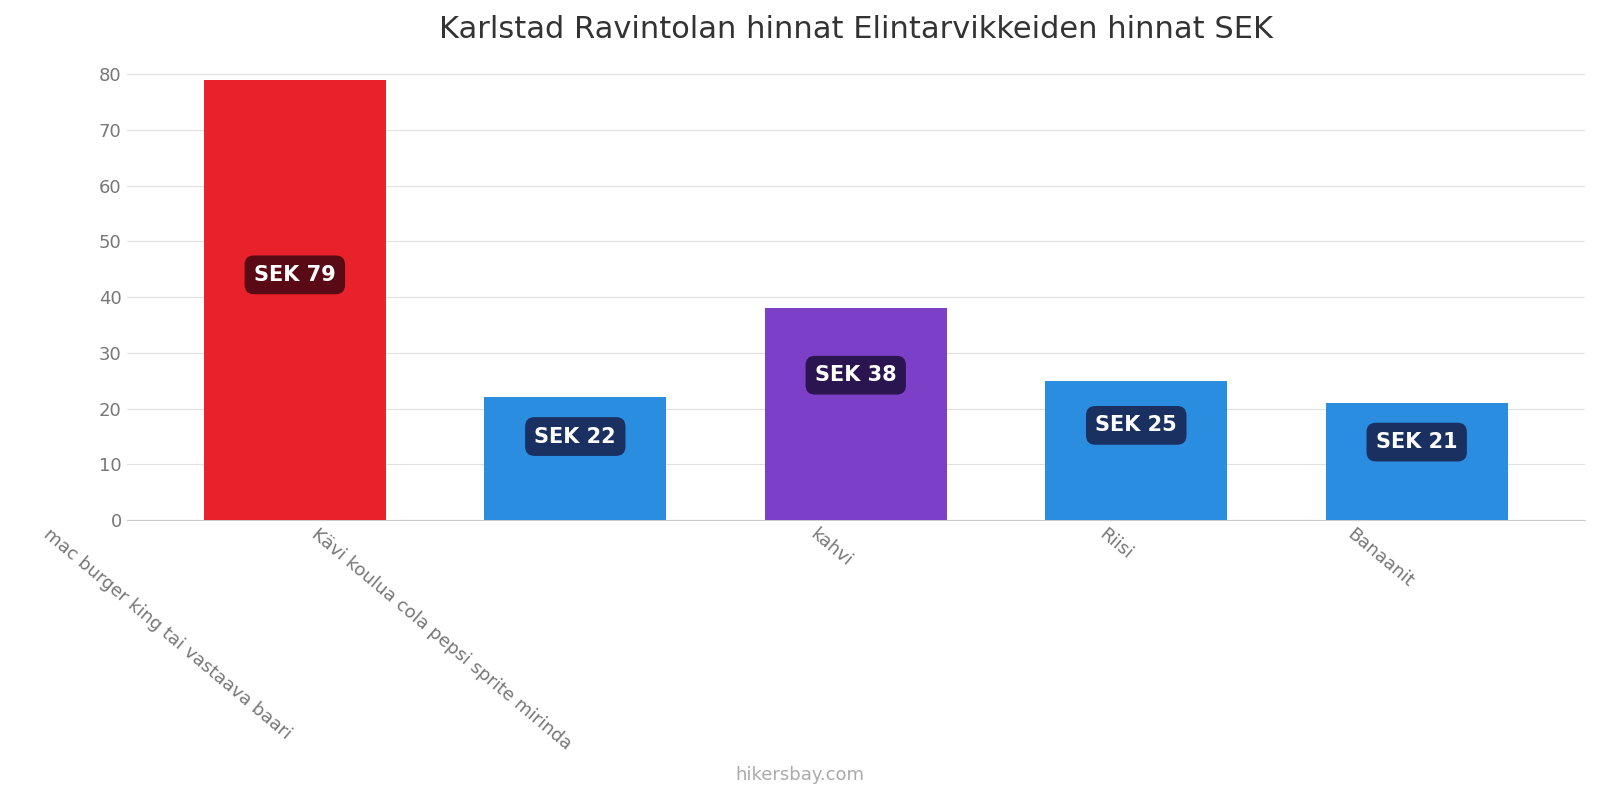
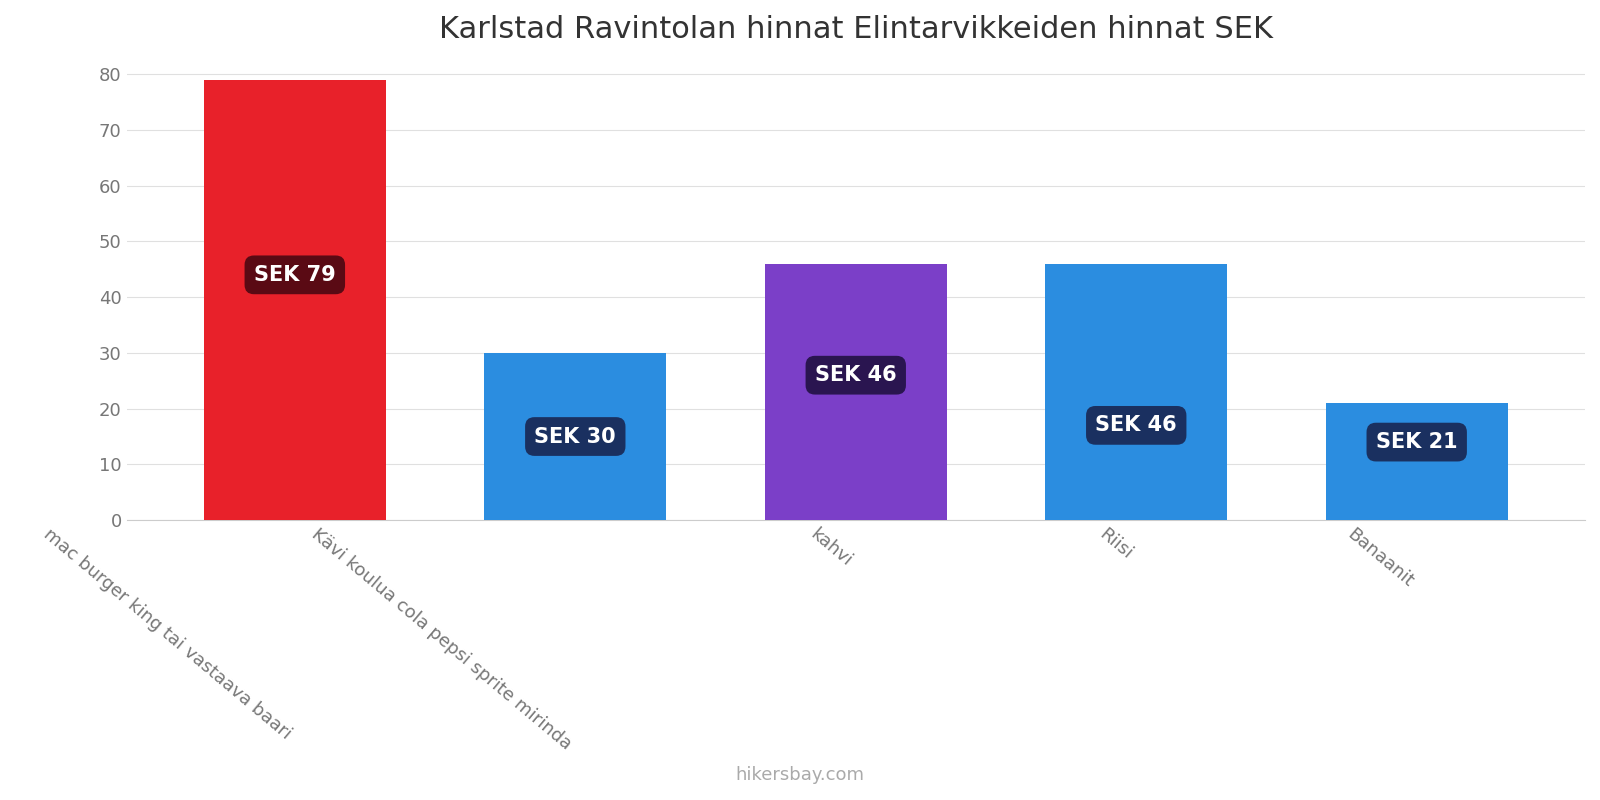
Kävi koulua cola pepsi sprite mirinda: 22 -> 30
kahvi: 38 -> 46
Riisi: 25 -> 46
